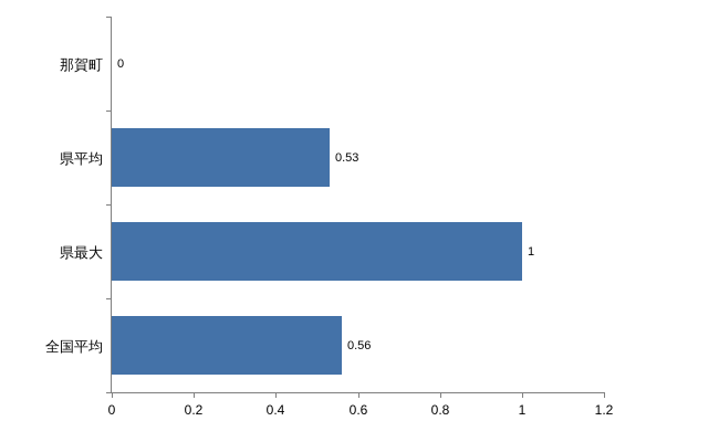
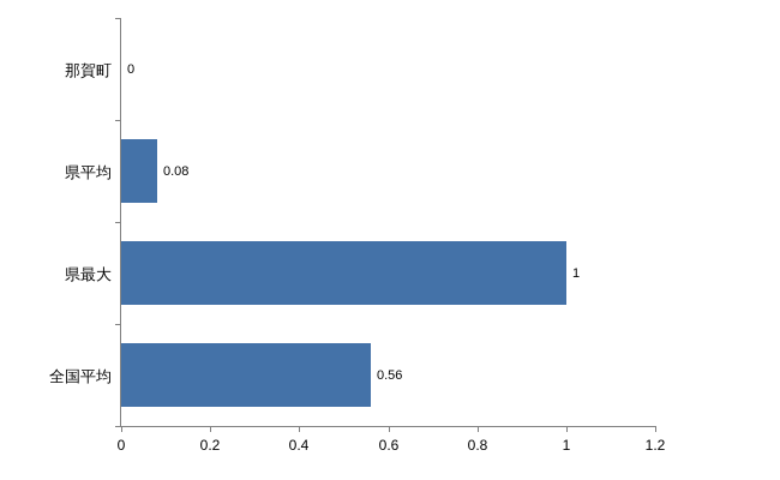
県平均: 0.53 -> 0.08
